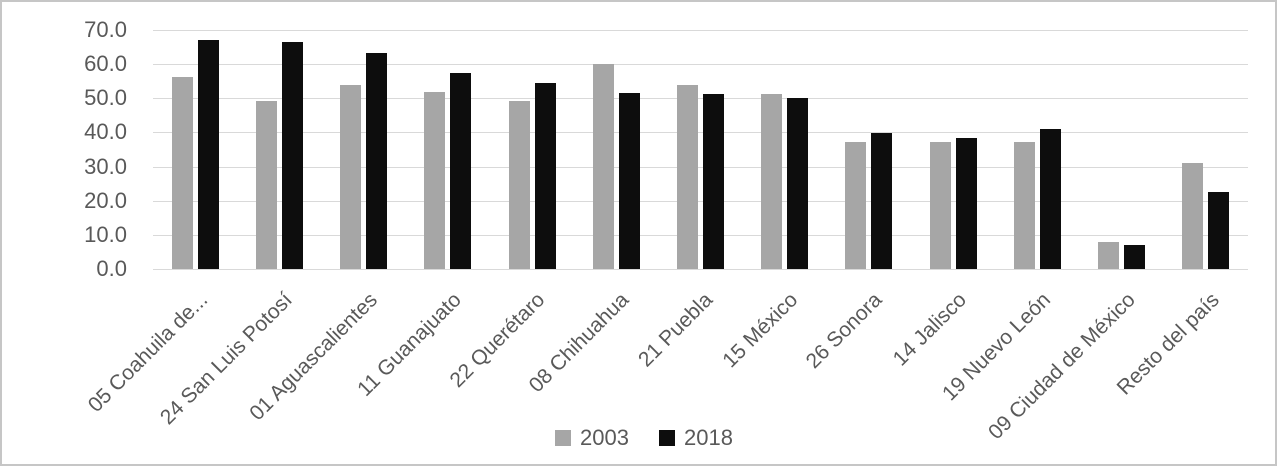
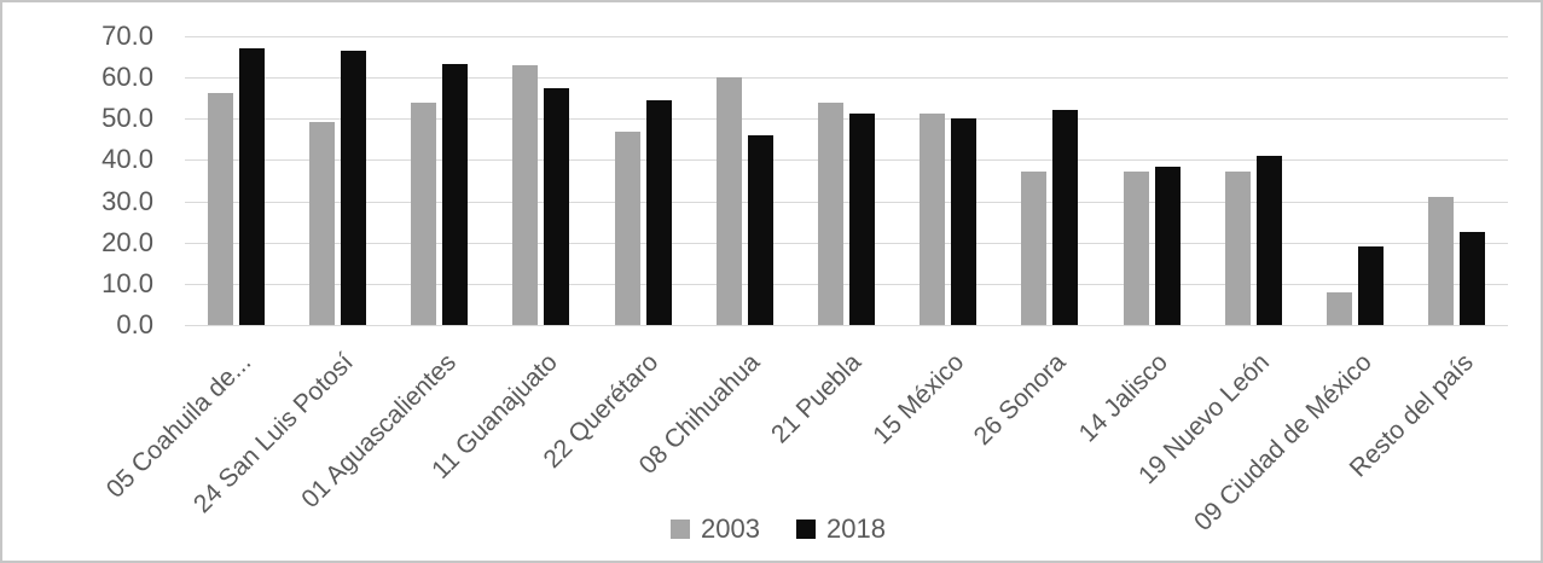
2003/11 Guanajuato: 52 -> 63
2003/22 Querétaro: 49 -> 47
2018/08 Chihuahua: 52 -> 46
2018/26 Sonora: 40 -> 52
2018/09 Ciudad de México: 7 -> 19
